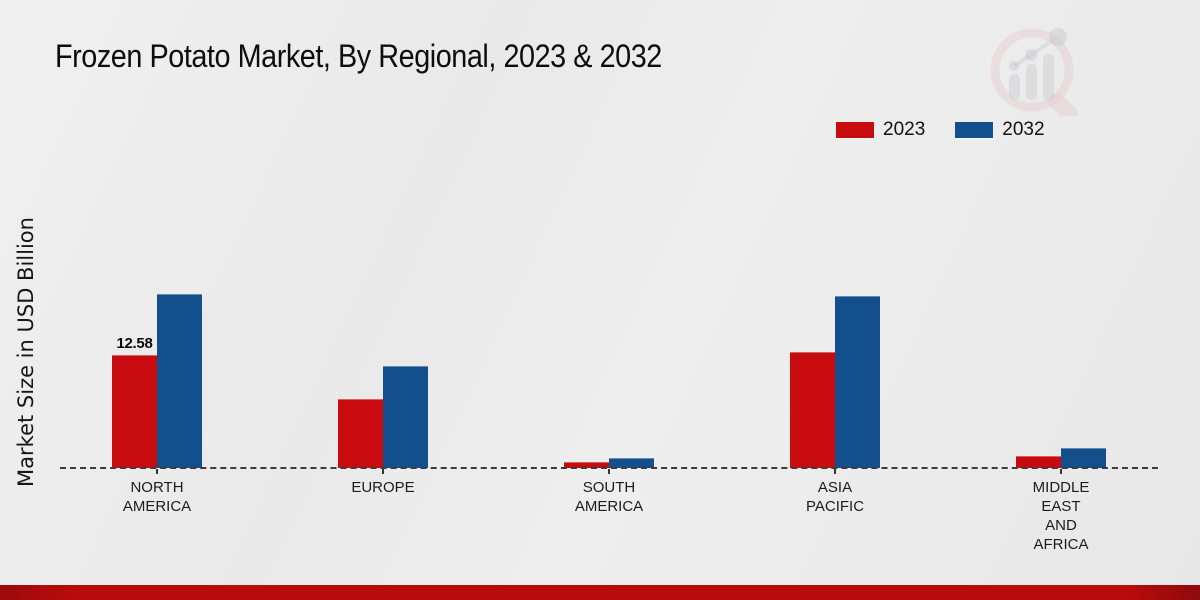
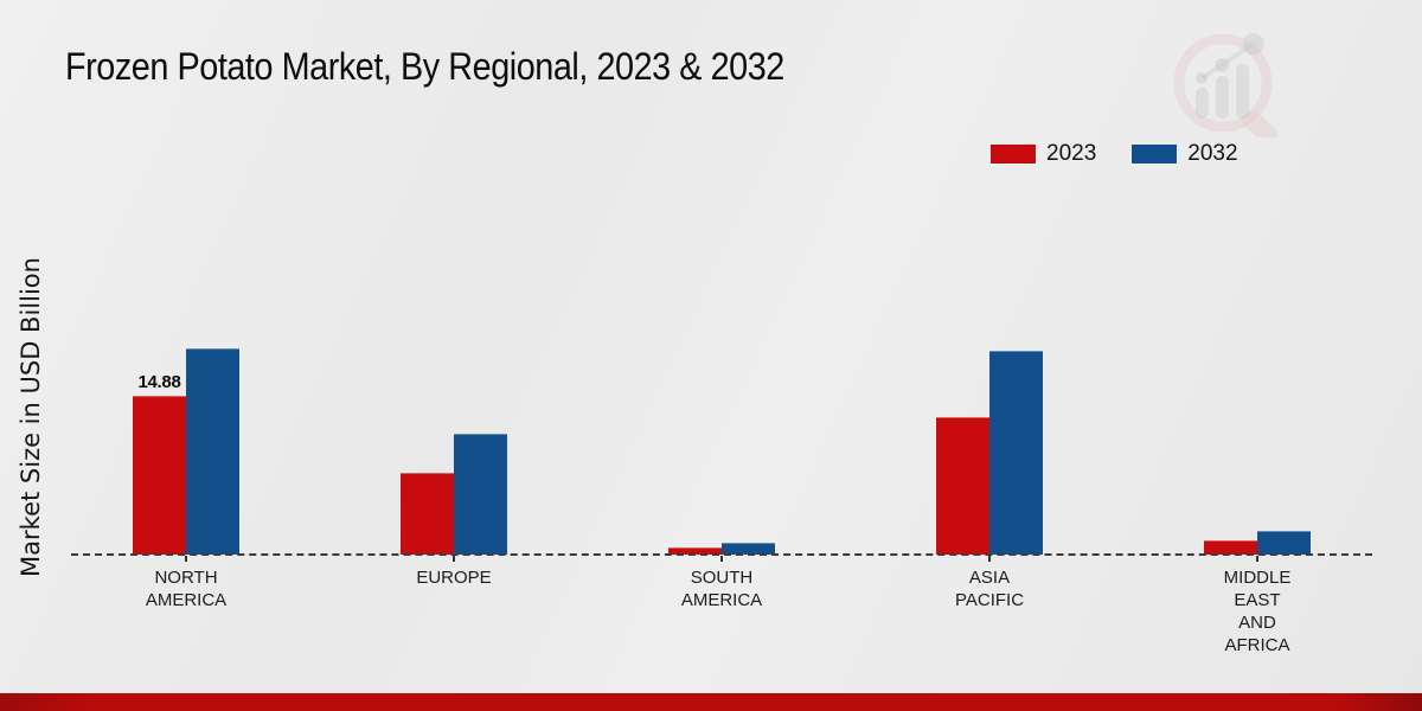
2023/NORTH AMERICA: 12.58 -> 14.88
